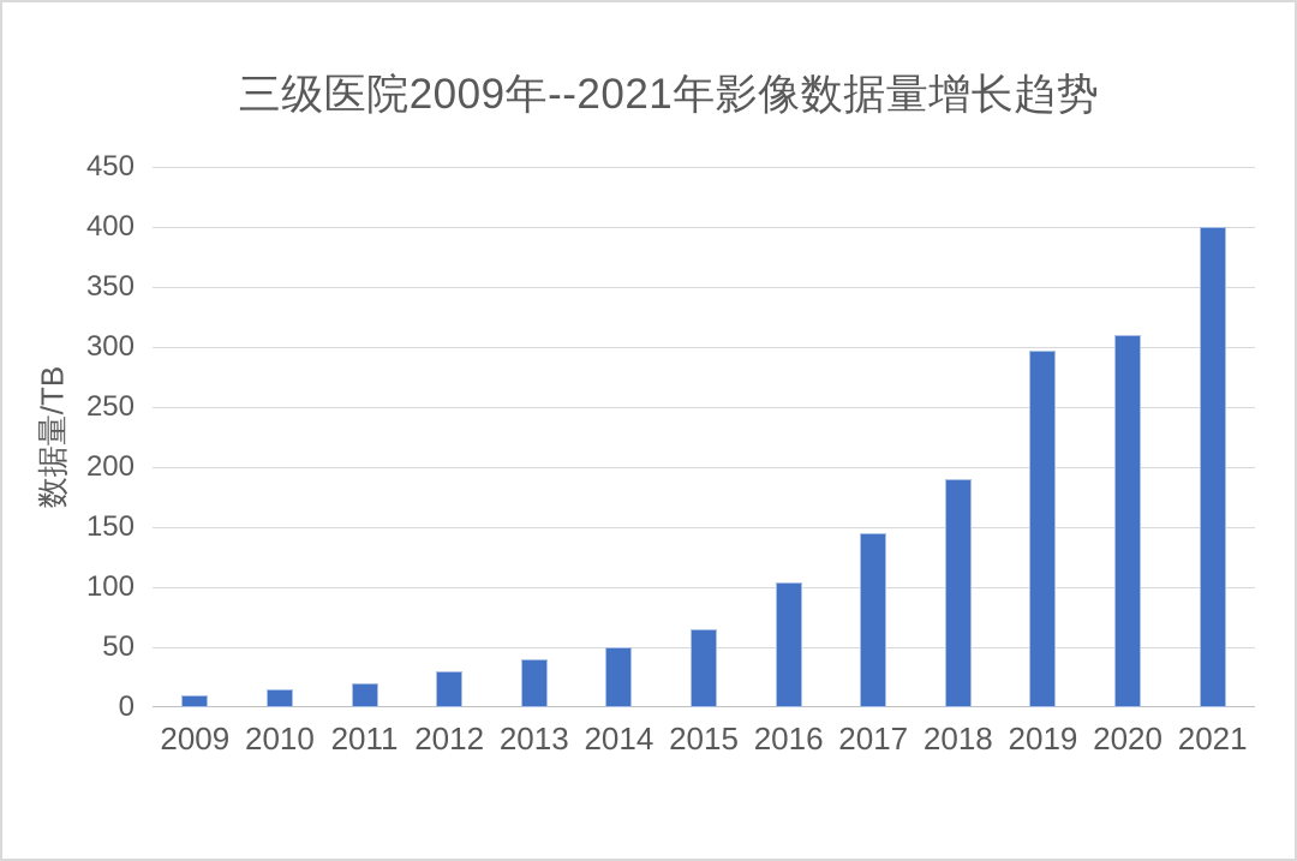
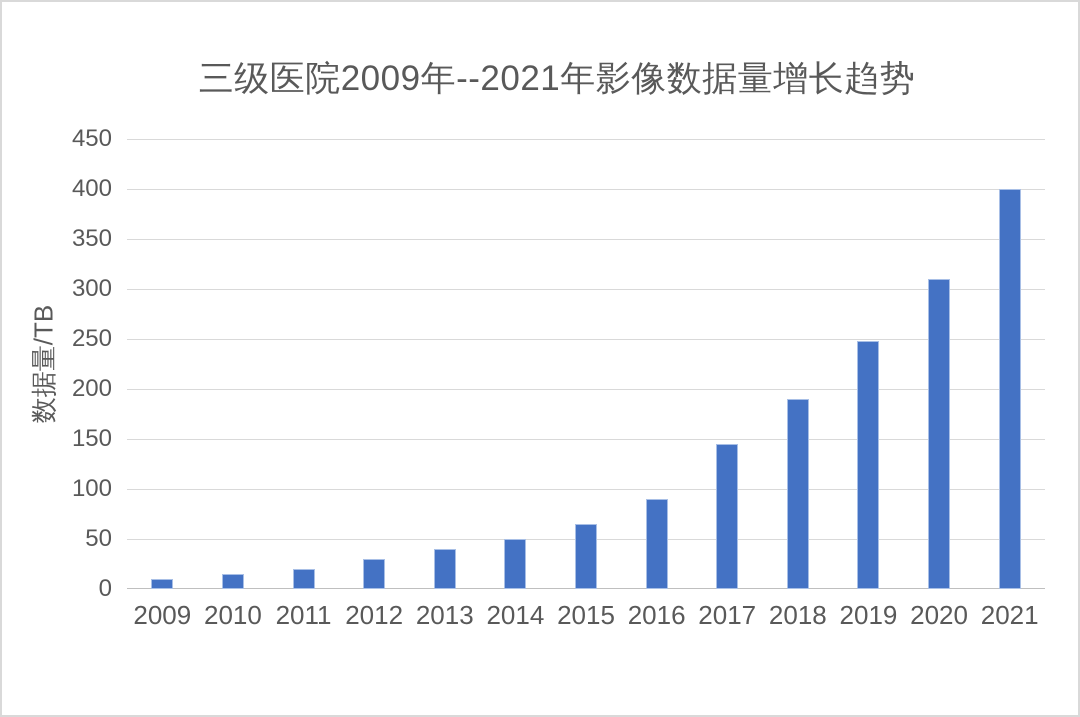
2016: 104 -> 90
2019: 297 -> 248
